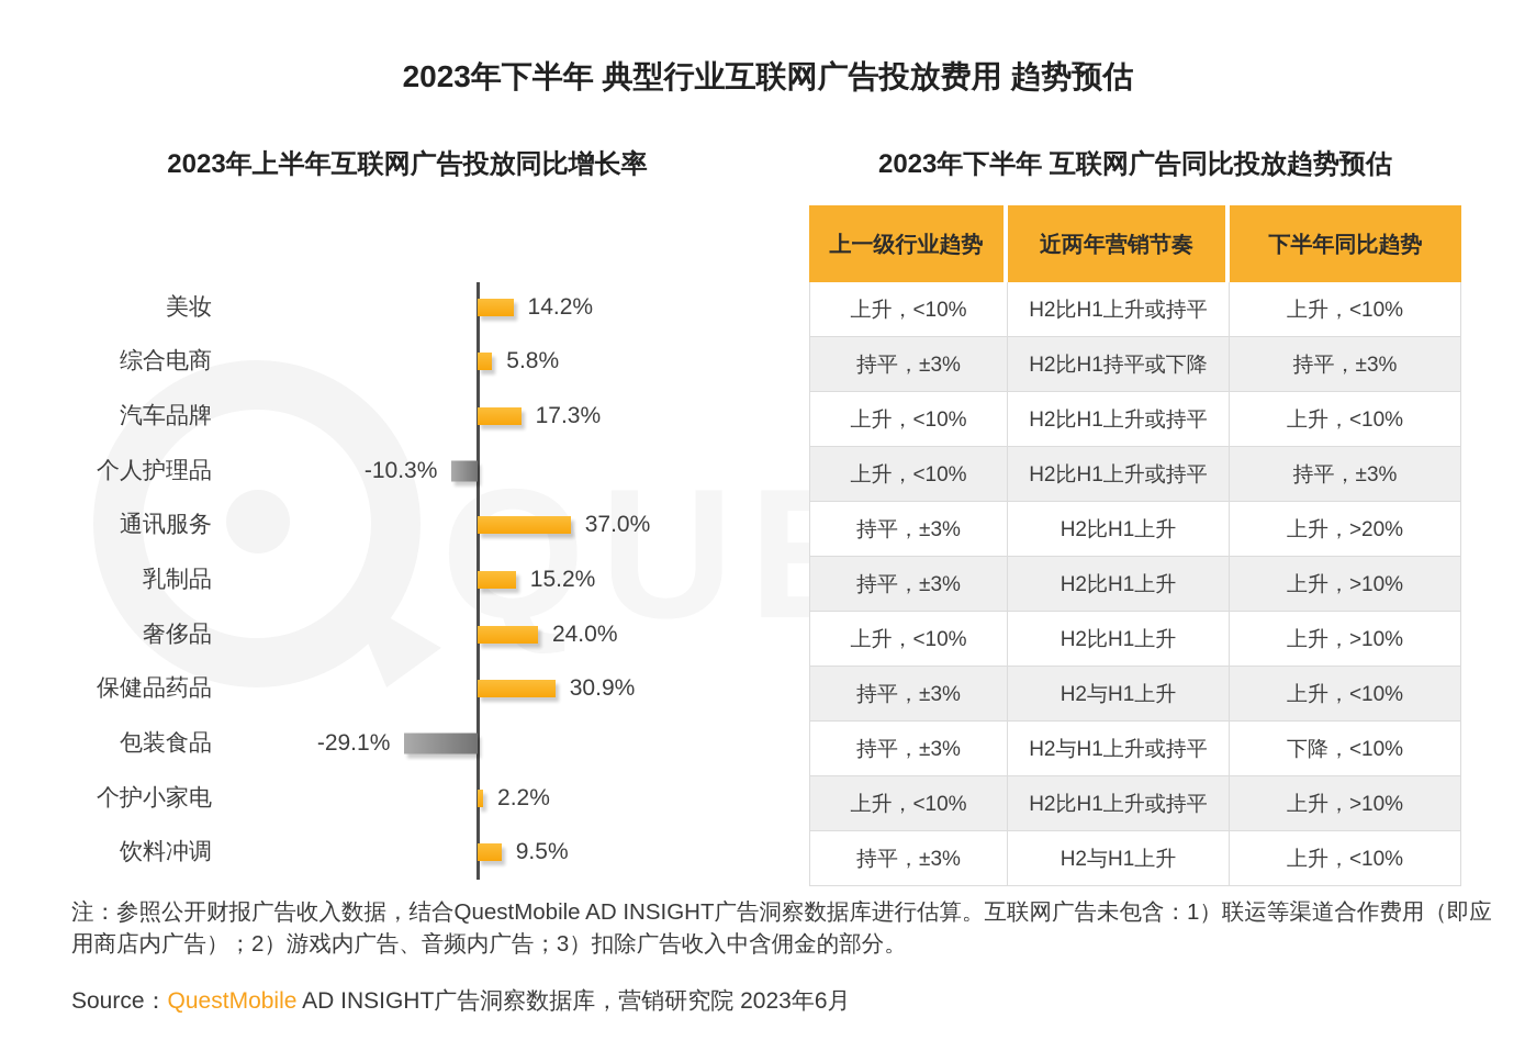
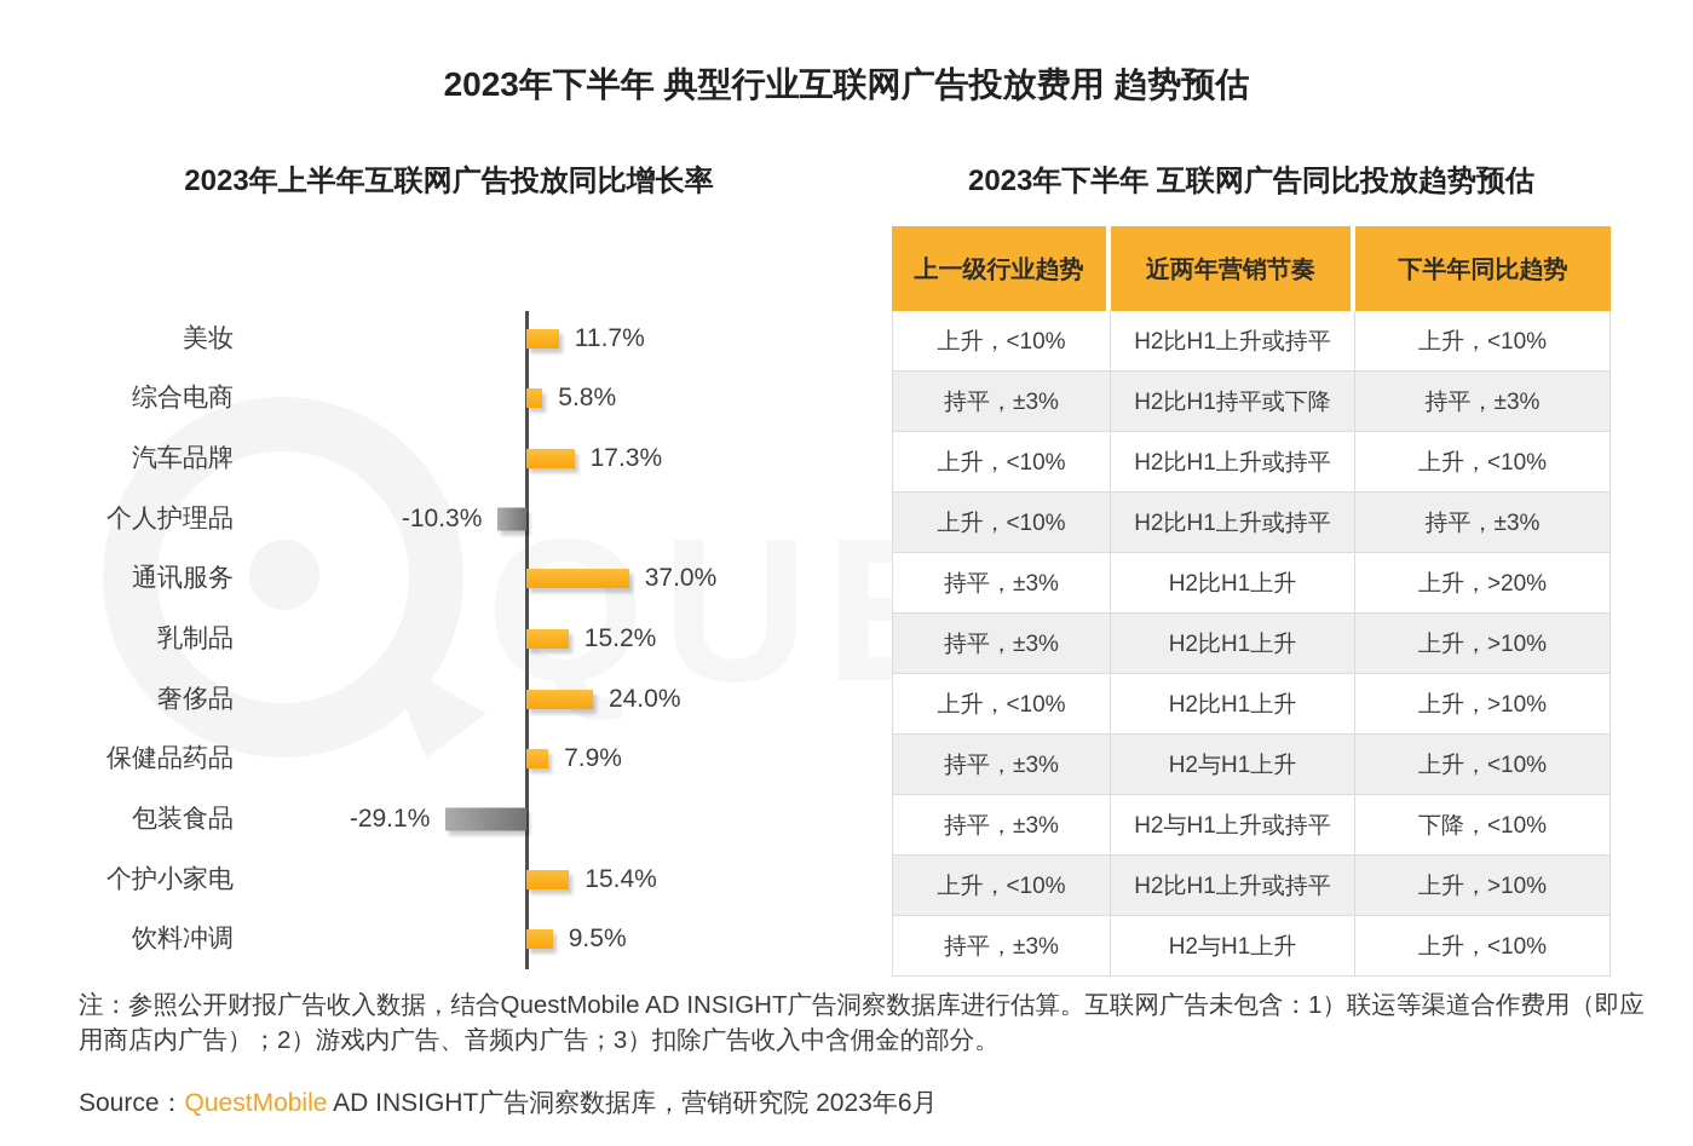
2023年上半年互联网广告投放同比增长率/美妆: 14.2% -> 11.7%
2023年上半年互联网广告投放同比增长率/保健品药品: 30.9% -> 7.9%
2023年上半年互联网广告投放同比增长率/个护小家电: 2.2% -> 15.4%
